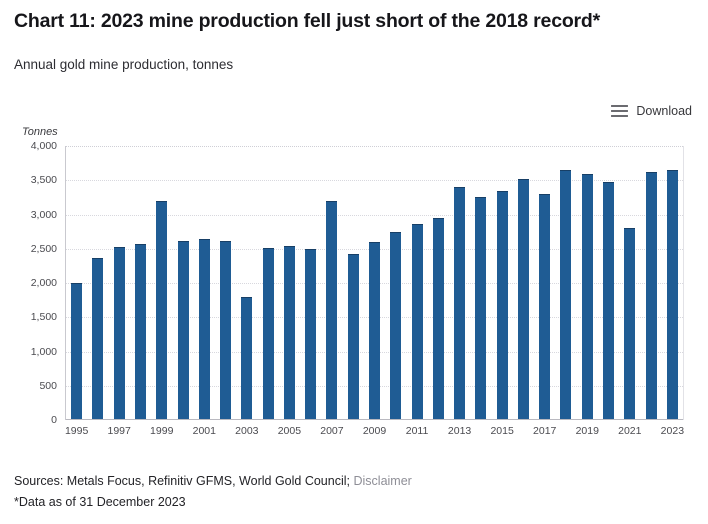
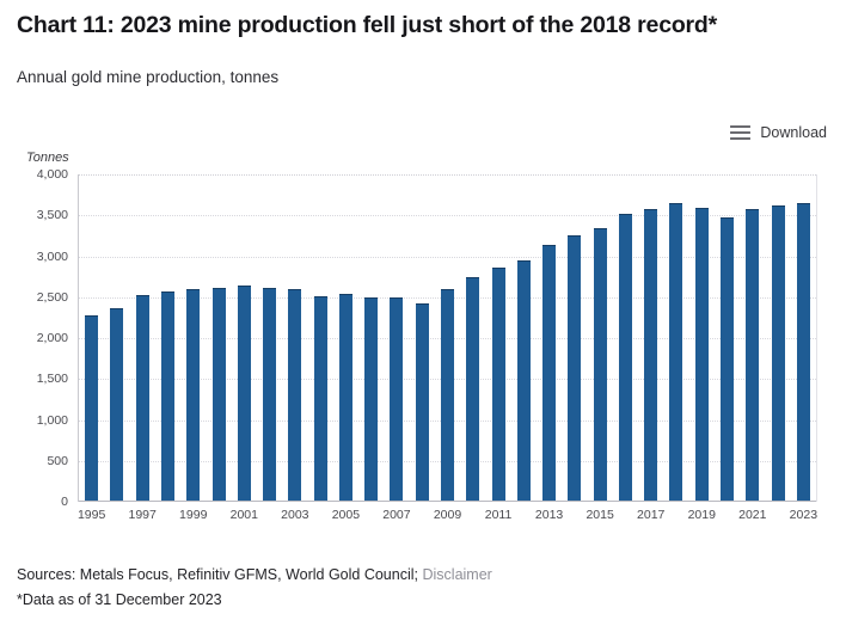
1995: 2000 -> 2300
1999: 3200 -> 2600
2003: 1800 -> 2600
2007: 3200 -> 2500
2013: 3400 -> 3100
2017: 3300 -> 3600
2021: 2800 -> 3600
